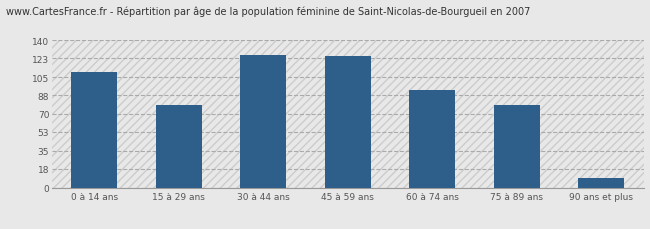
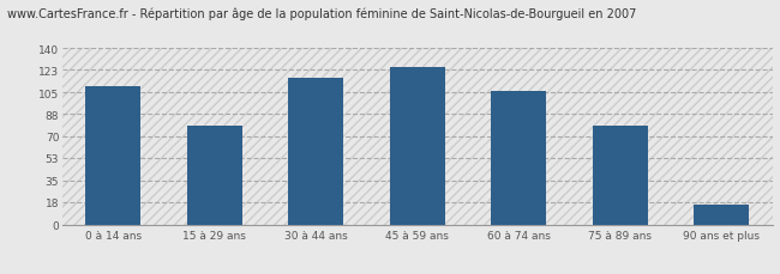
30 à 44 ans: 126 -> 117
60 à 74 ans: 93 -> 106
90 ans et plus: 9 -> 16
